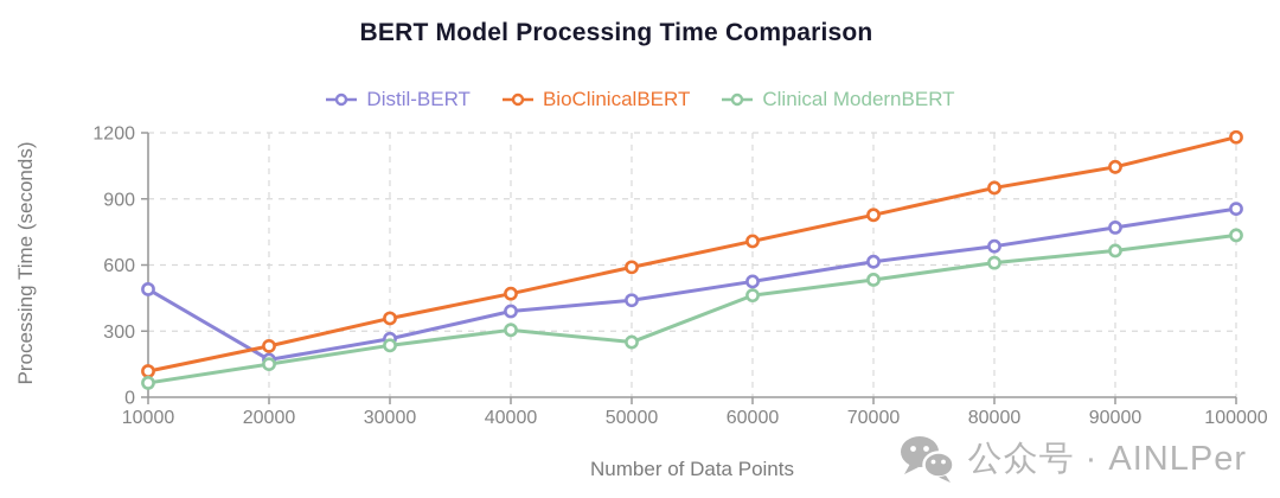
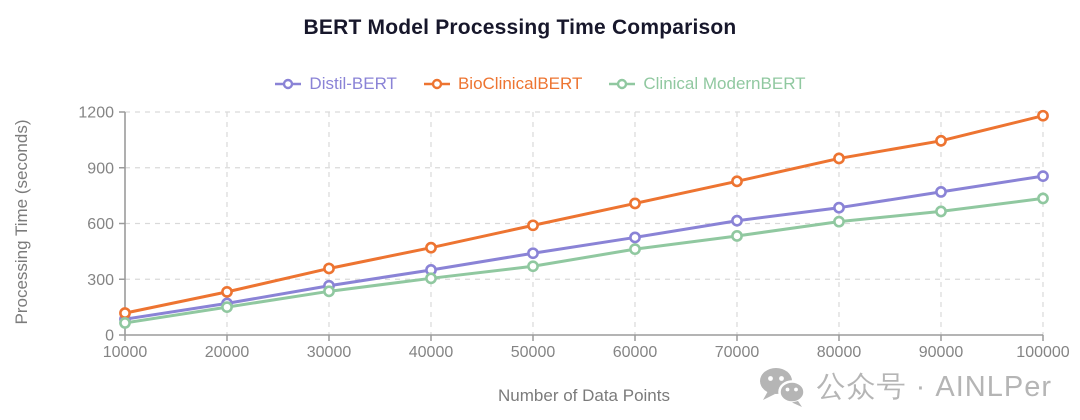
Distil-BERT/10000: 490 -> 80
Distil-BERT/40000: 390 -> 350
Clinical ModernBERT/50000: 250 -> 370
